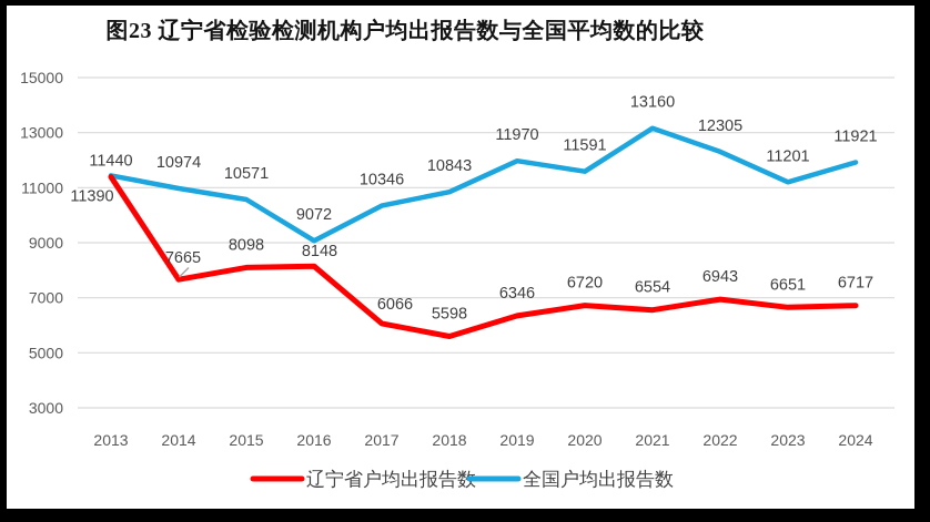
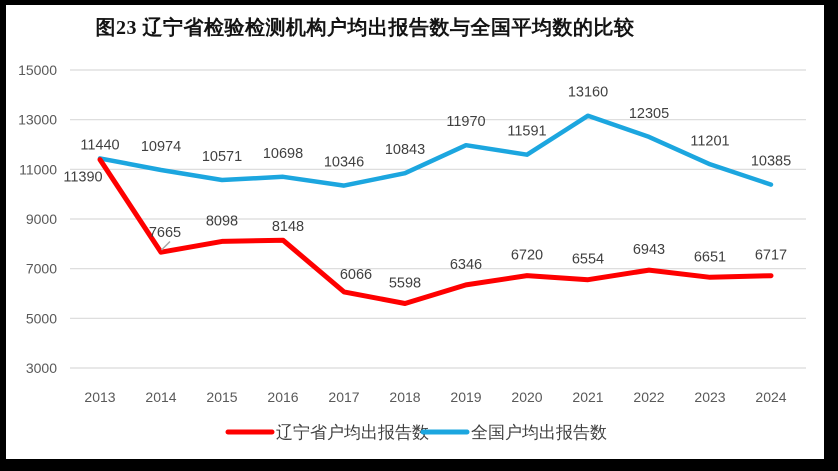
全国户均出报告数/2016: 9072 -> 10698
全国户均出报告数/2024: 11921 -> 10385
